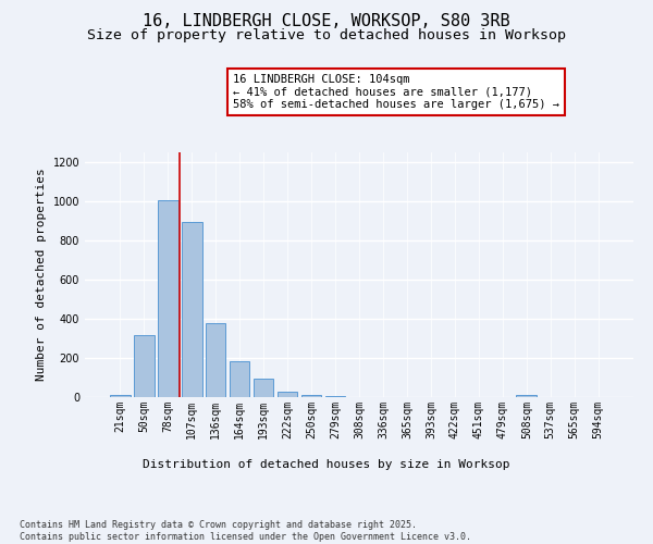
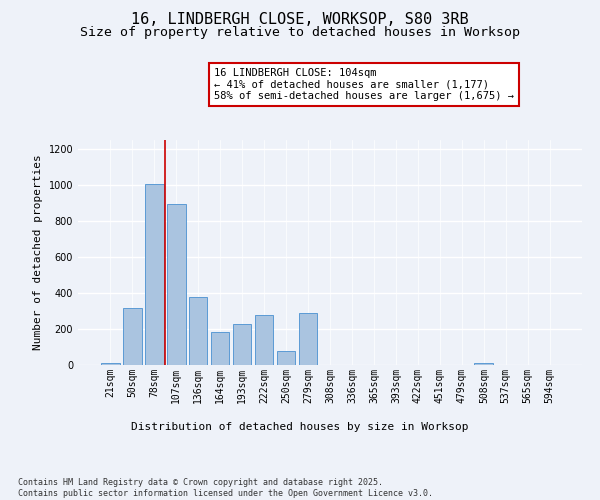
193sqm: 100 -> 230
222sqm: 30 -> 280
250sqm: 10 -> 80
279sqm: 0 -> 290
